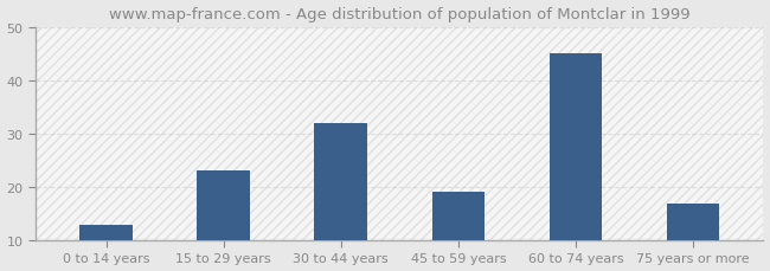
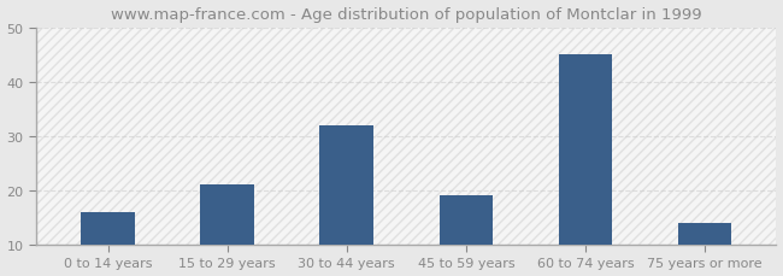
0 to 14 years: 13 -> 16
15 to 29 years: 23 -> 21
75 years or more: 17 -> 14
